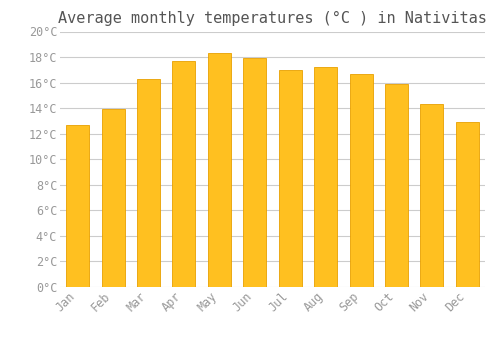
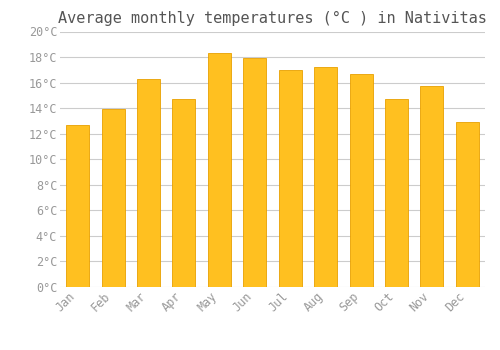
Apr: 17.7°C -> 14.7°C
Oct: 15.9°C -> 14.7°C
Nov: 14.3°C -> 15.7°C
